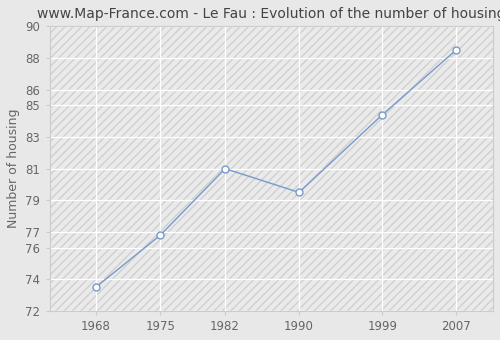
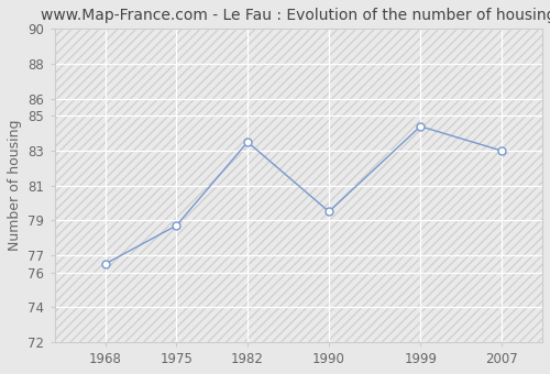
1968: 73.5 -> 76.5
1975: 76.8 -> 78.7
1982: 81.0 -> 83.5
2007: 88.5 -> 83.0
